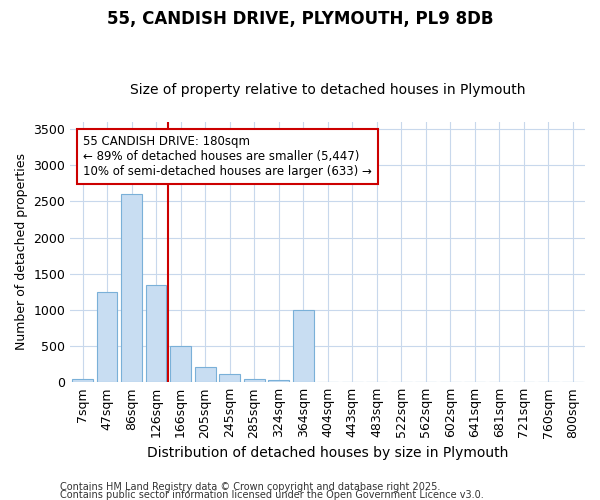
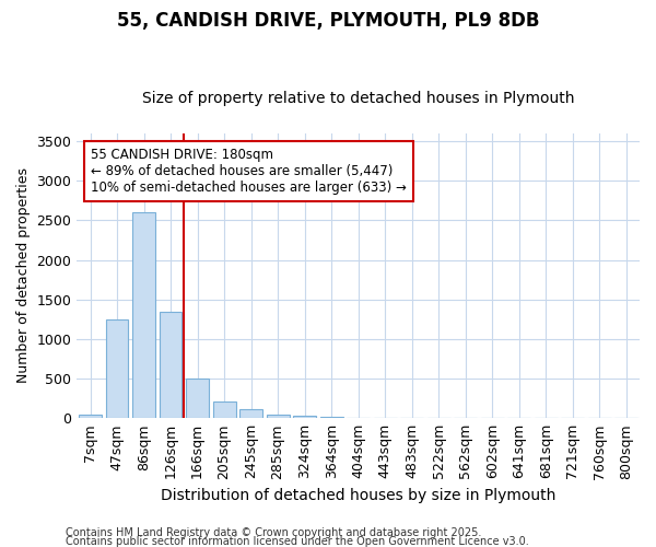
364sqm: 1000 -> 20
